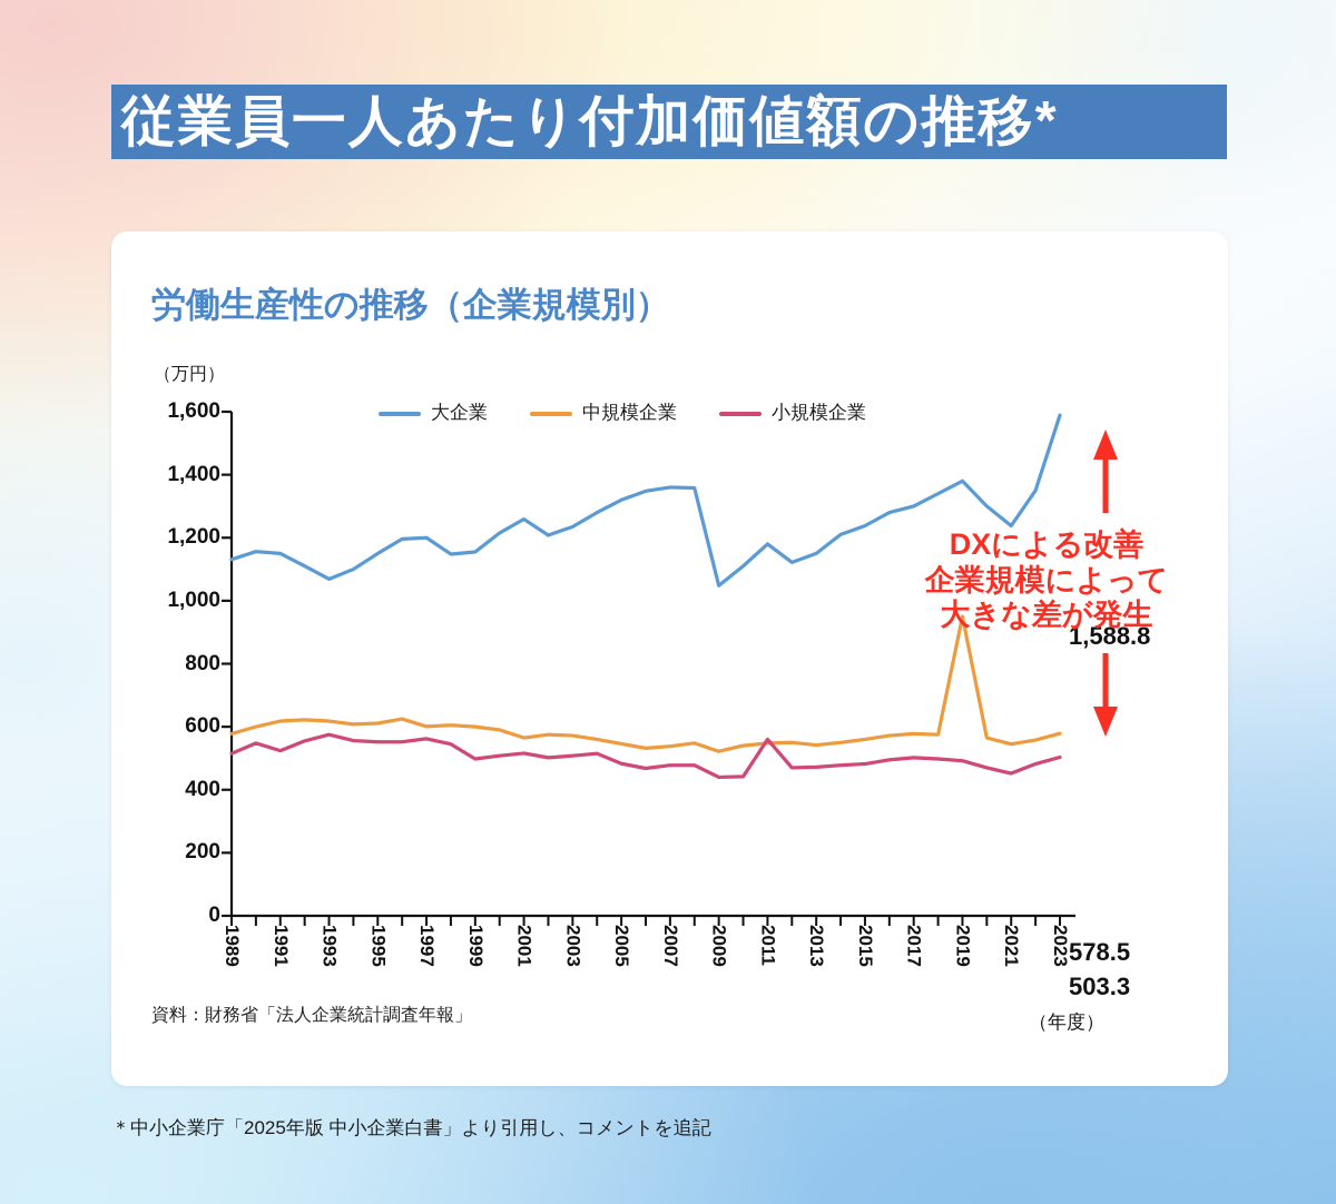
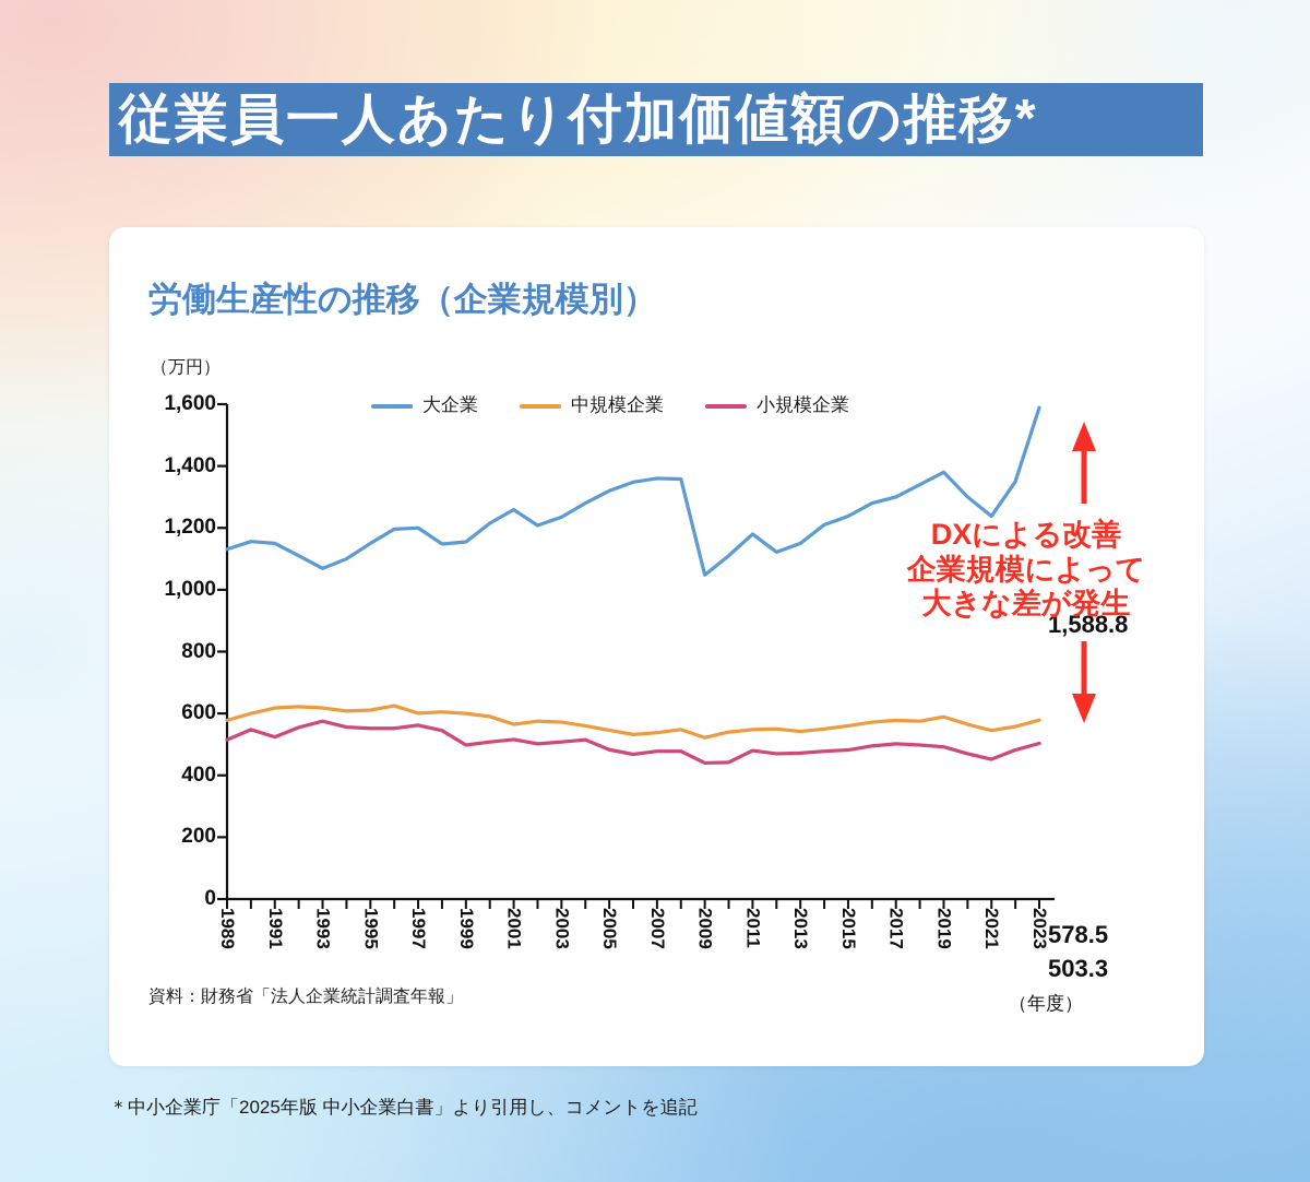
小規模企業/2011: 560 -> 480
中規模企業/2019: 950 -> 590
